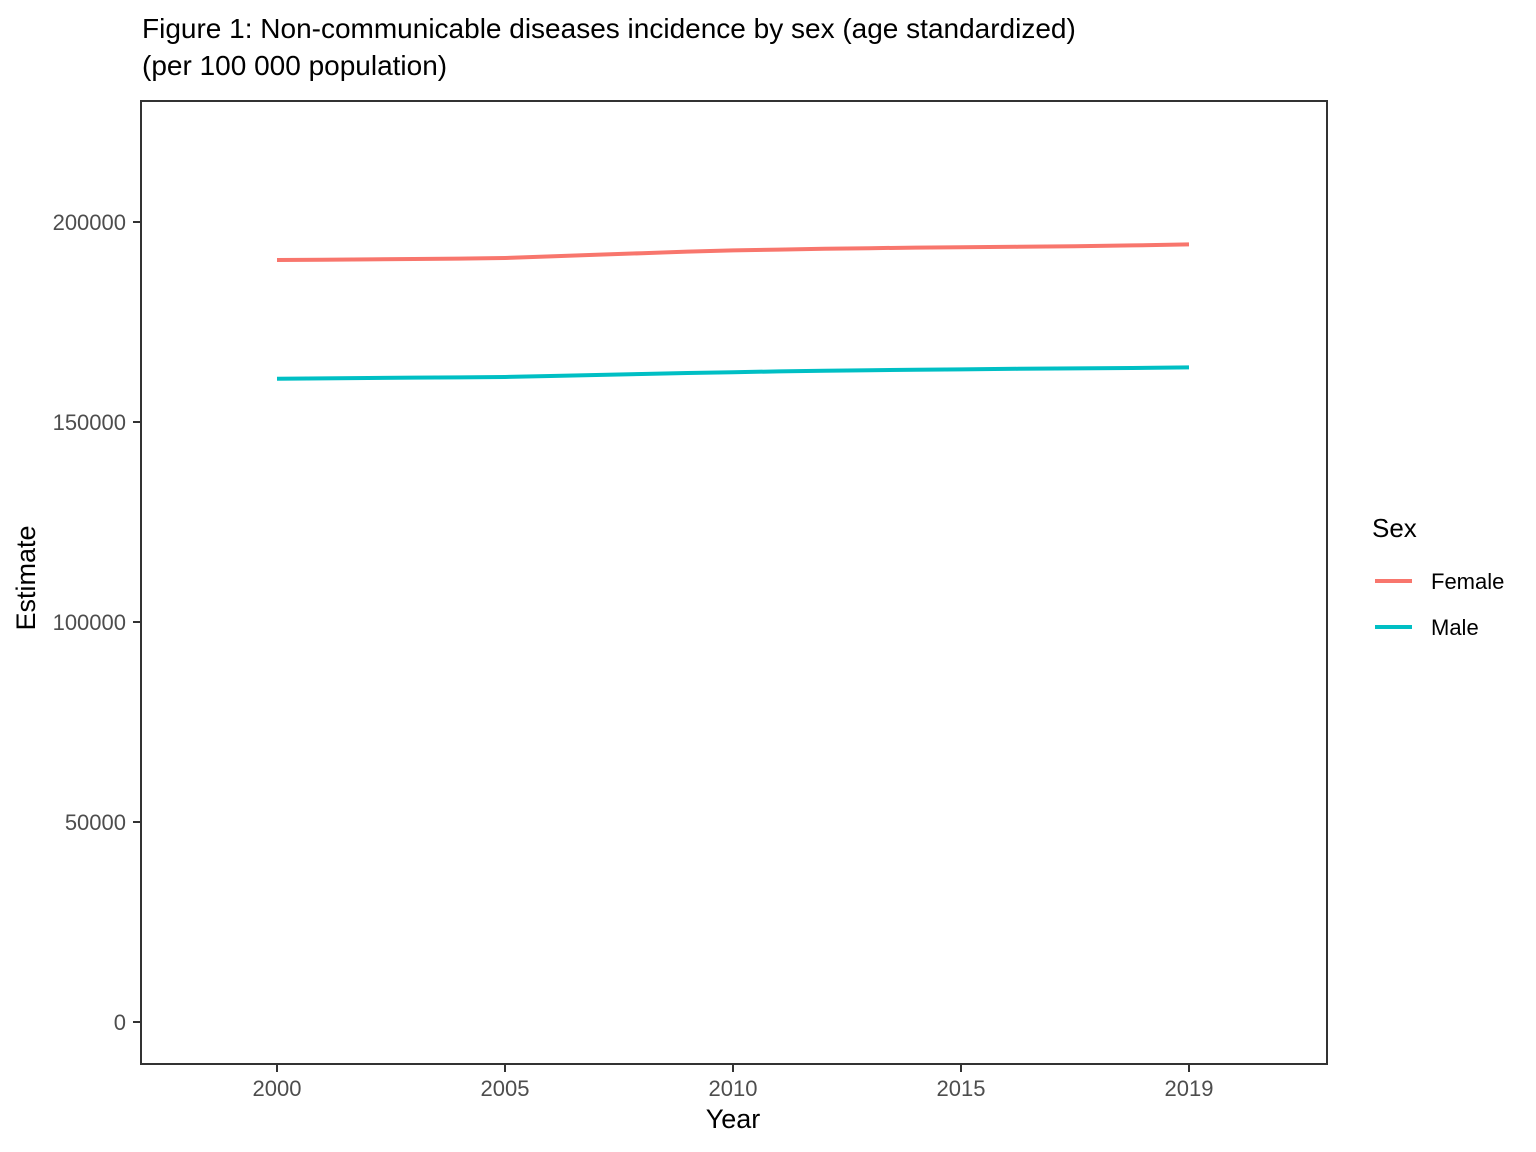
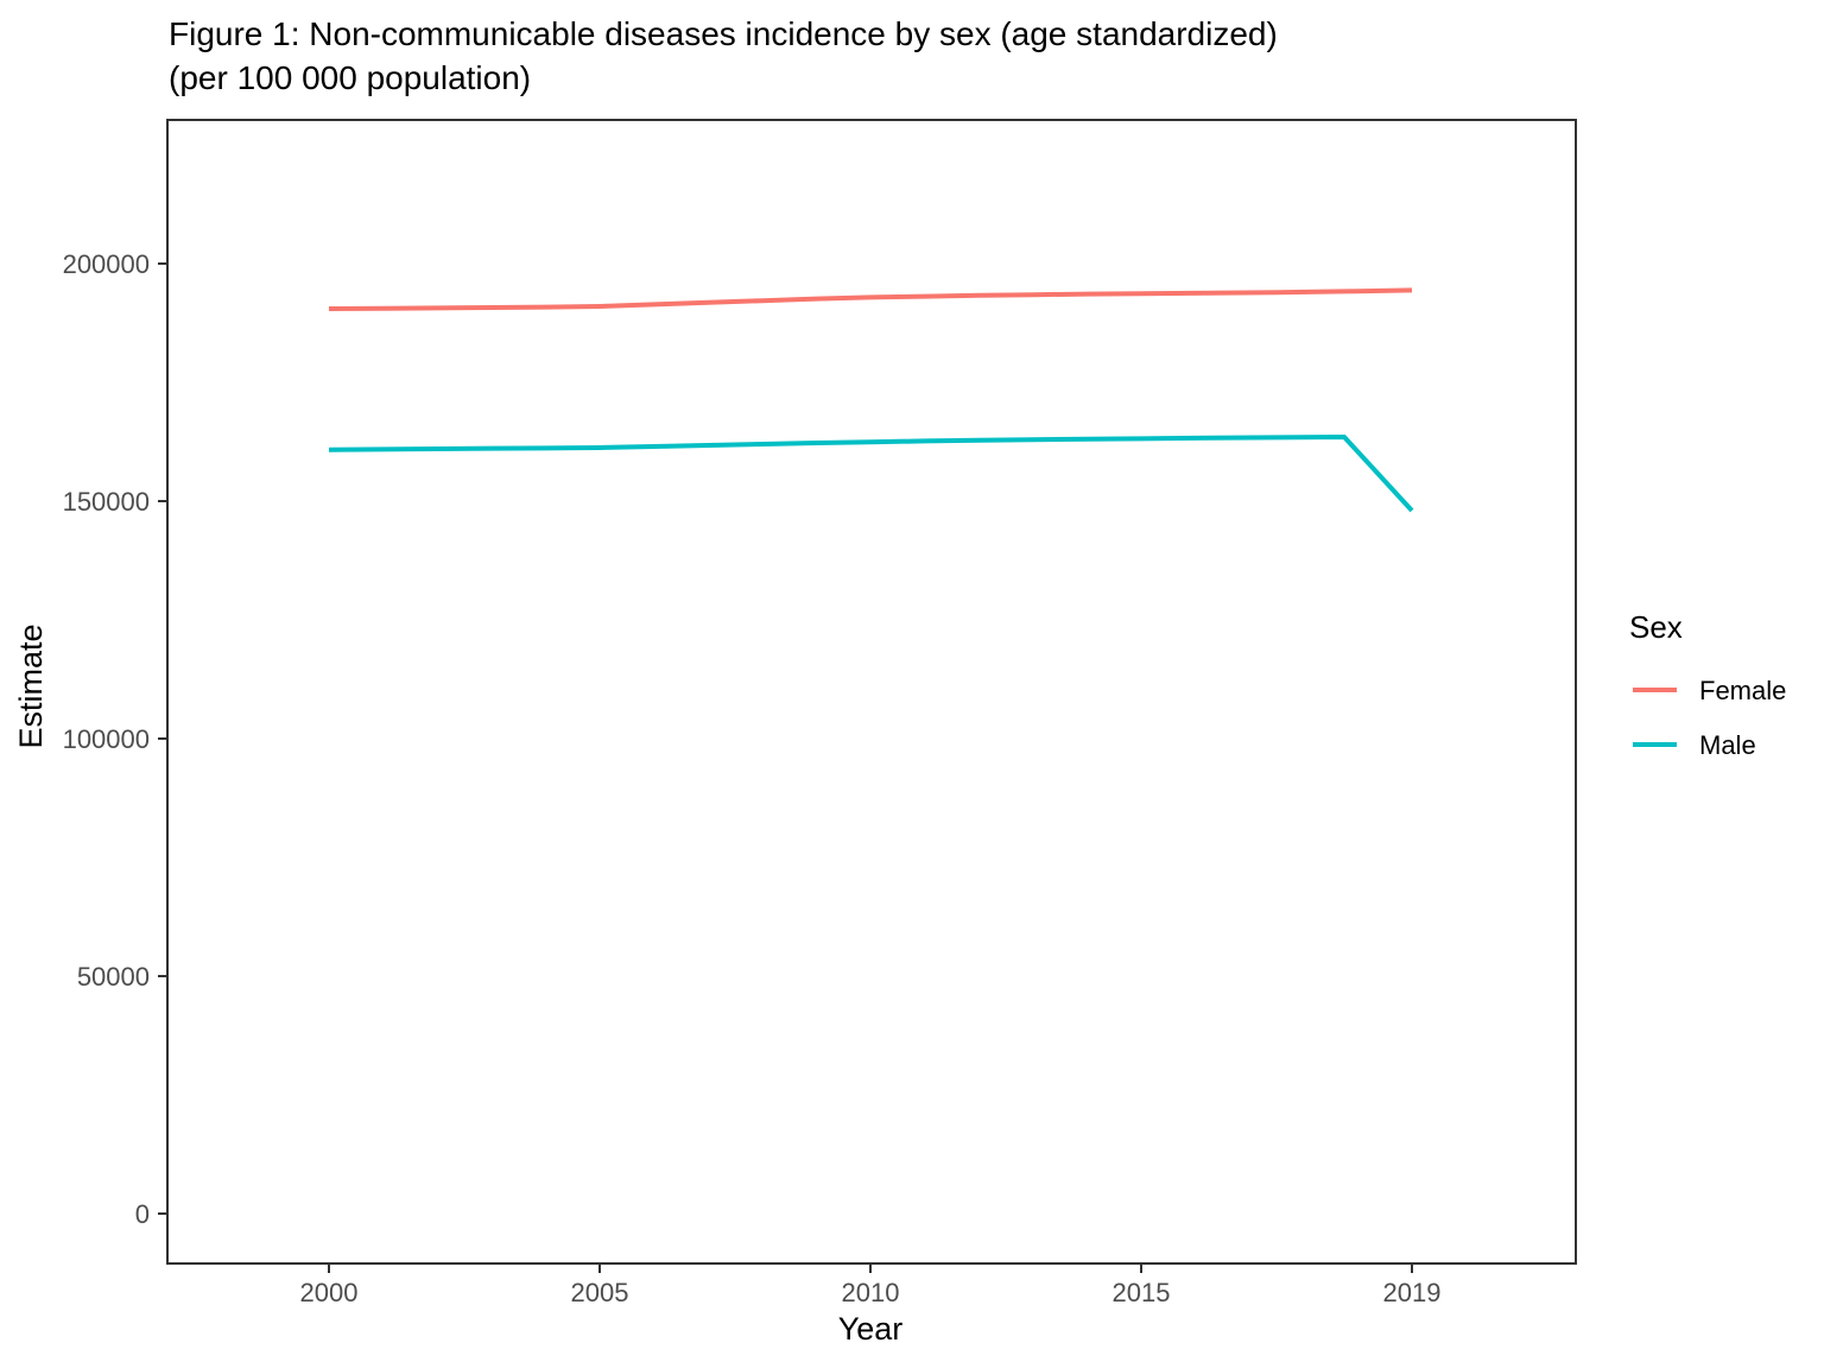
Male/2019: 164000 -> 148000
